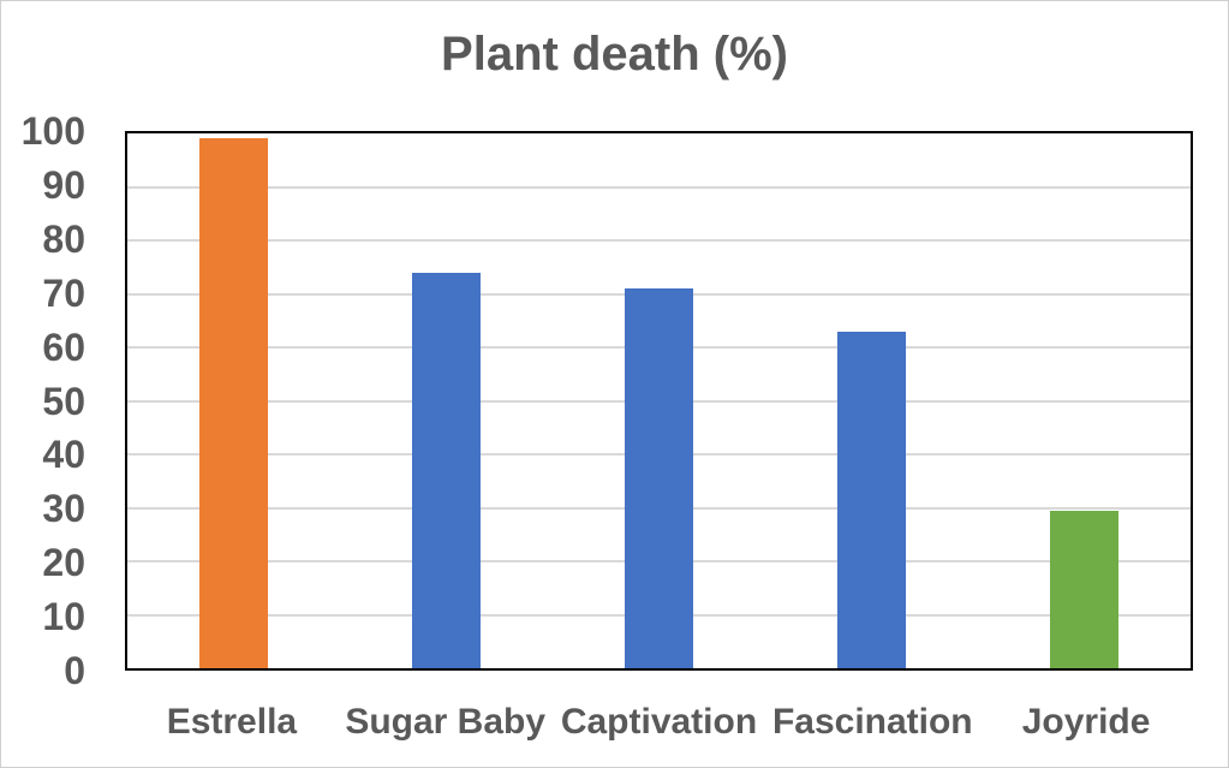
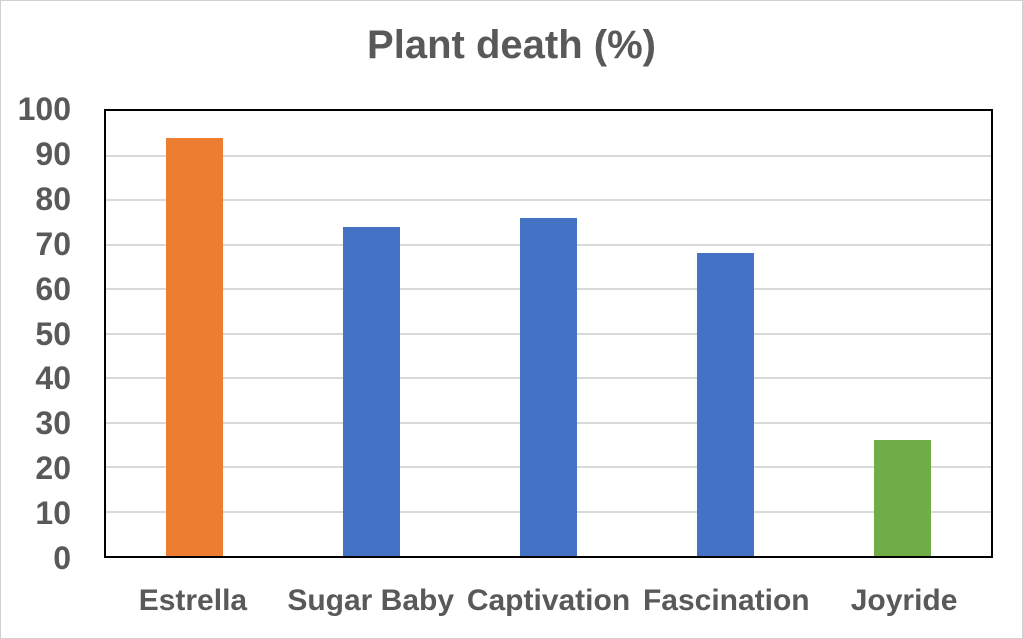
Estrella: 99 -> 94
Captivation: 71 -> 76
Fascination: 63 -> 68
Joyride: 30 -> 26
